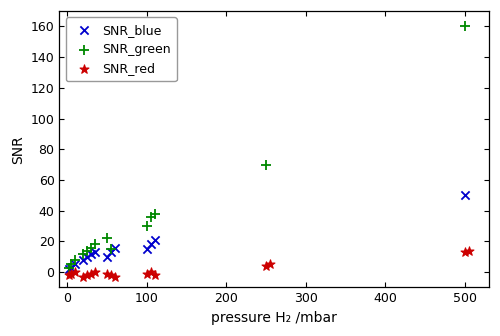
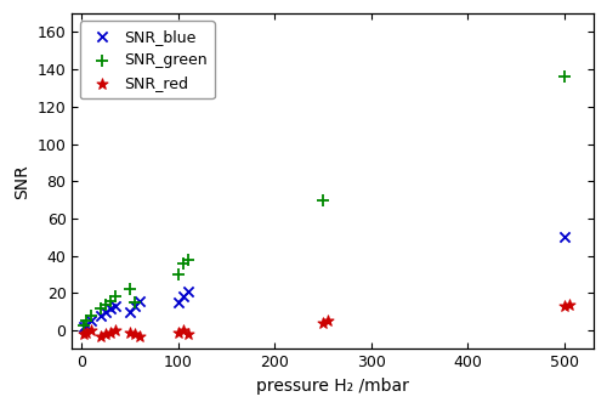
SNR_green/500: 160 -> 136
